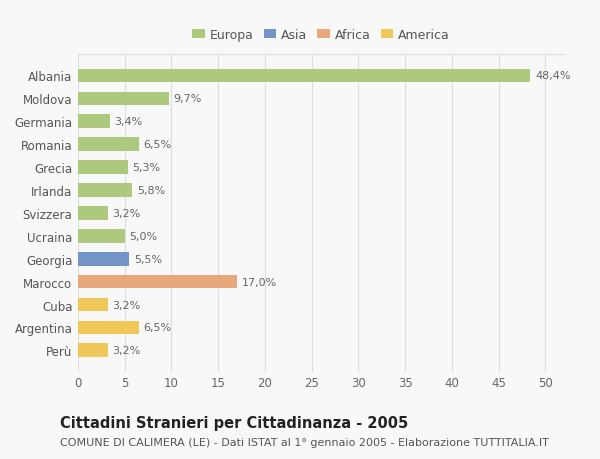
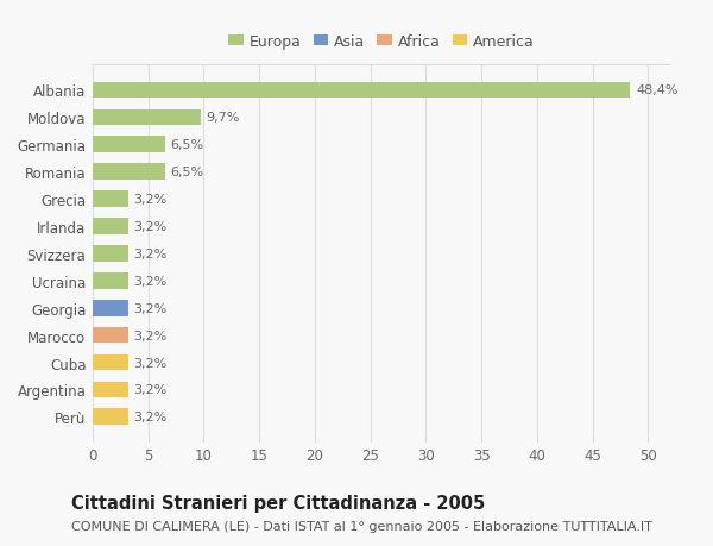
Germania: 3,4% -> 6,5%
Grecia: 5,3% -> 3,2%
Irlanda: 5,8% -> 3,2%
Ucraina: 5,0% -> 3,2%
Georgia: 5,5% -> 3,2%
Marocco: 17,0% -> 3,2%
Argentina: 6,5% -> 3,2%
